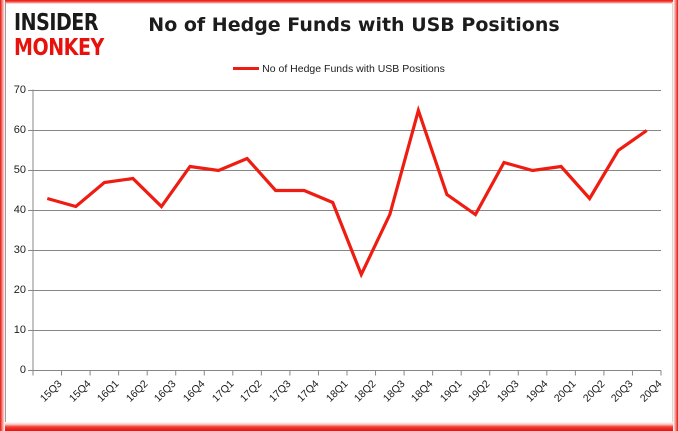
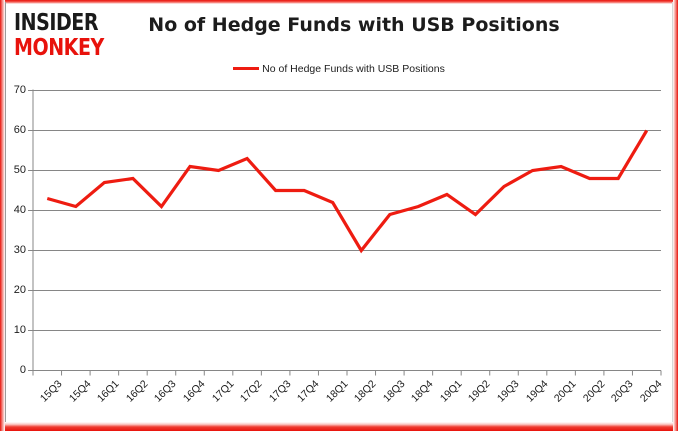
18Q2: 24 -> 30
18Q4: 65 -> 41
19Q3: 52 -> 46
20Q2: 43 -> 48
20Q3: 55 -> 48
